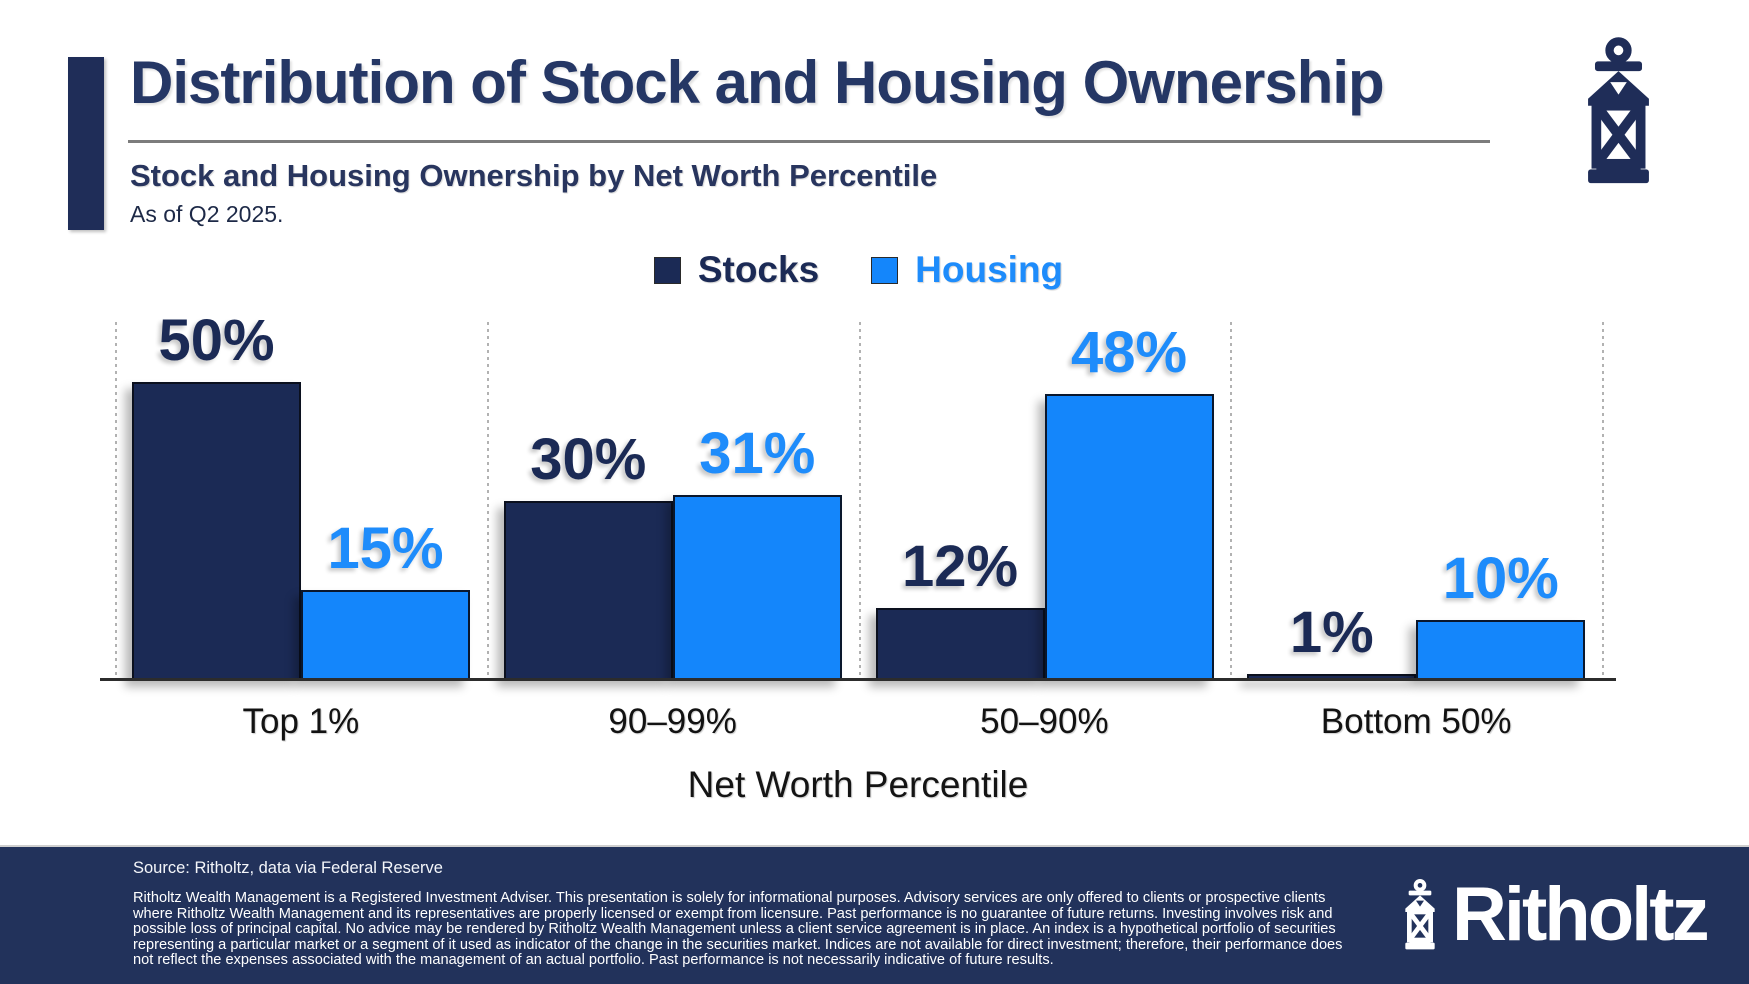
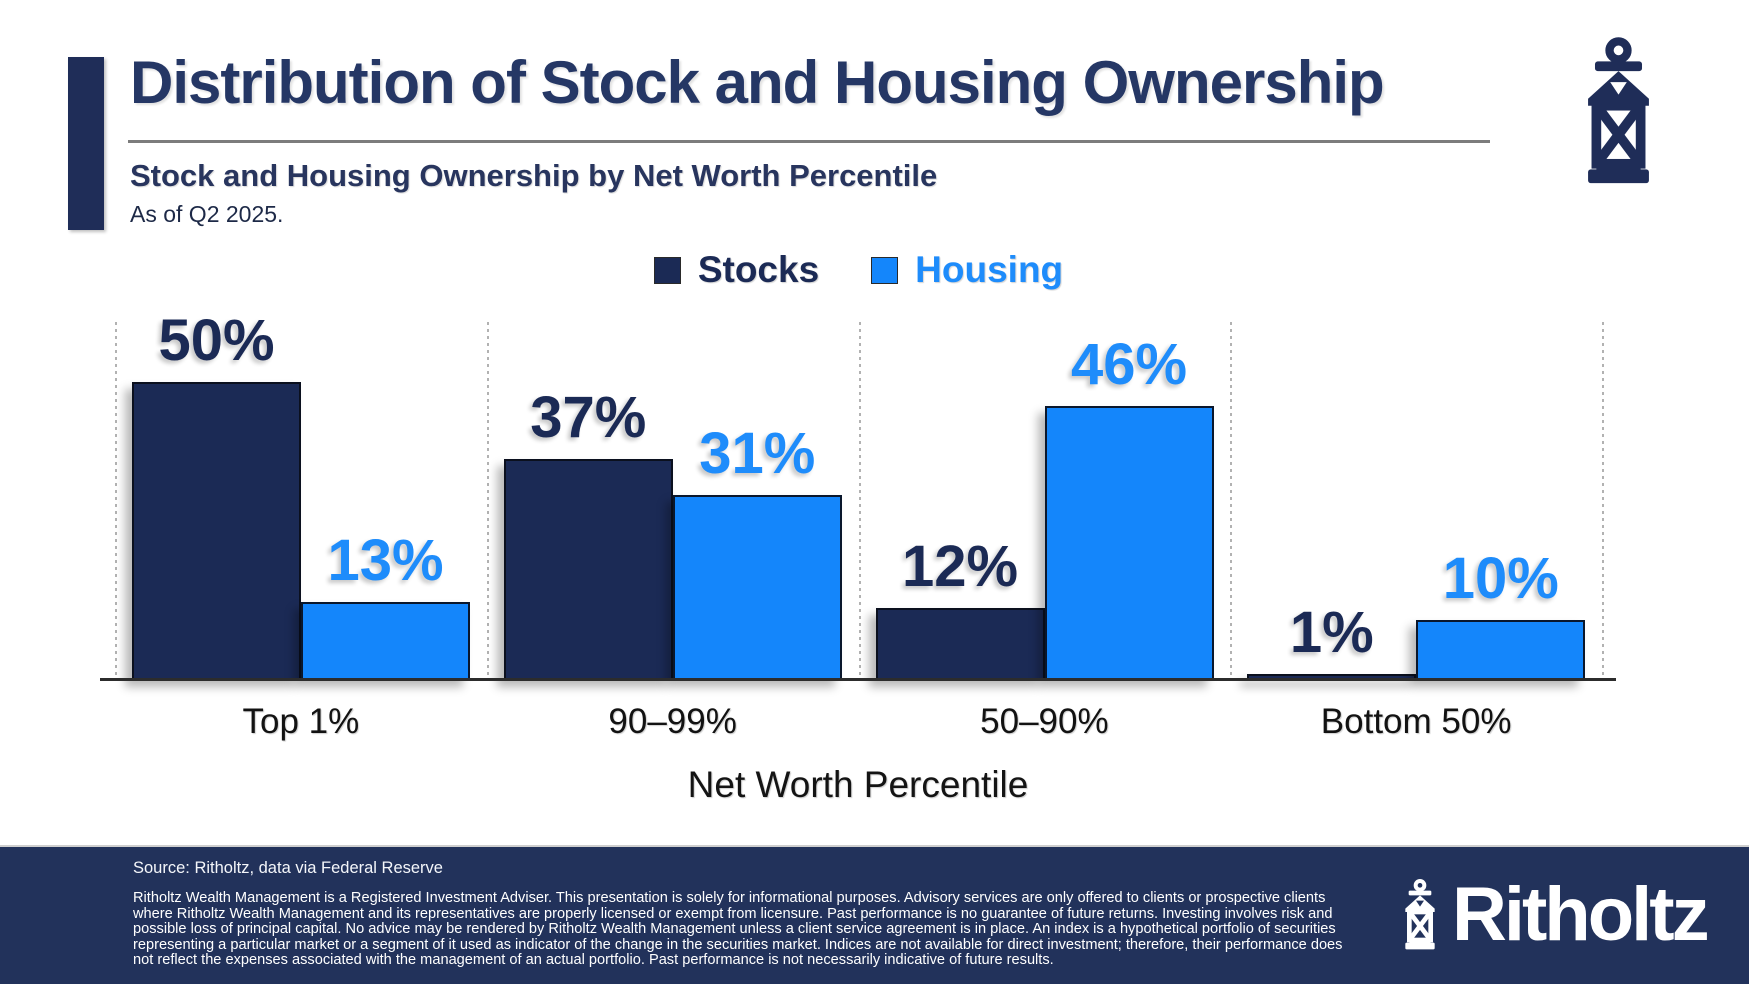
Housing/Top 1%: 15% -> 13%
Stocks/90–99%: 30% -> 37%
Housing/50–90%: 48% -> 46%
